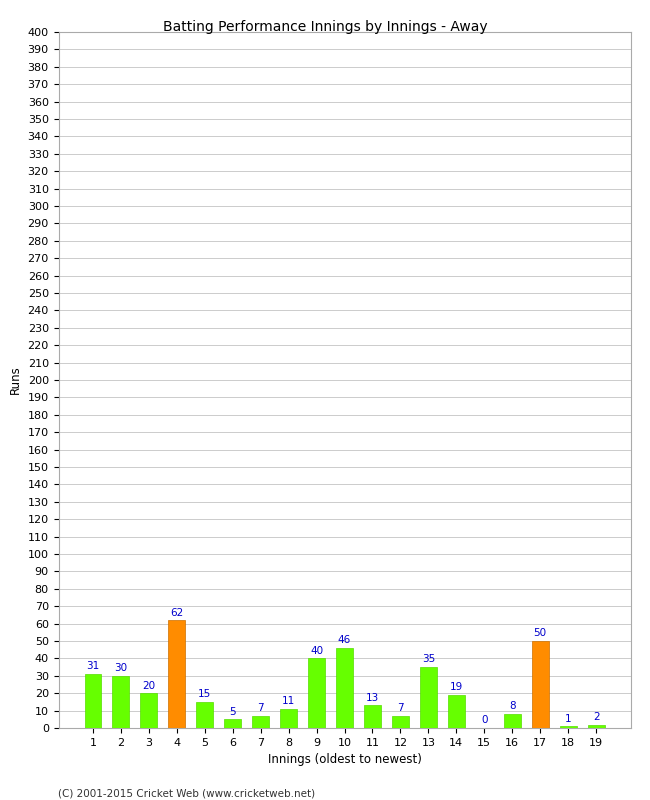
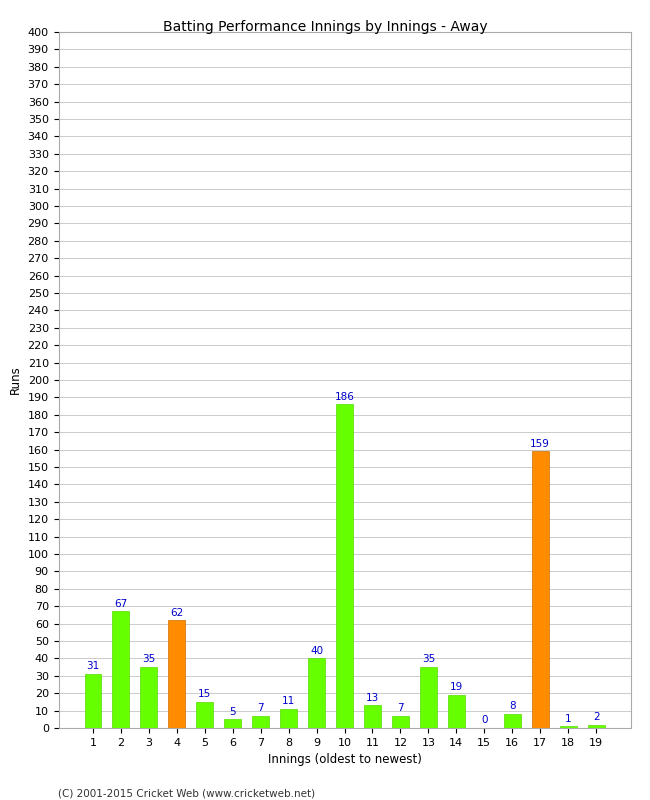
2: 30 -> 67
3: 20 -> 35
10: 46 -> 186
17: 50 -> 159
